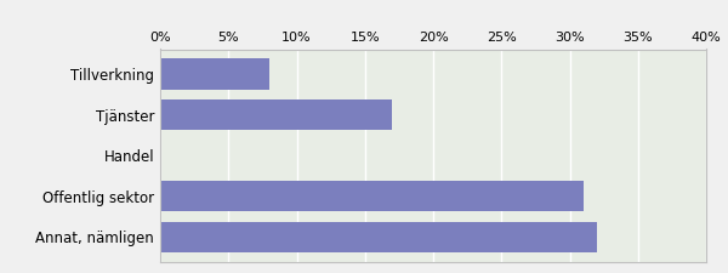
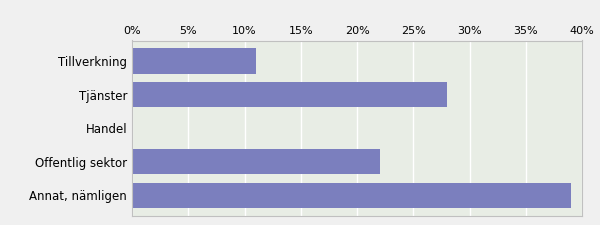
Tillverkning: 8% -> 11%
Tjänster: 17% -> 28%
Offentlig sektor: 31% -> 22%
Annat, nämligen: 32% -> 39%
